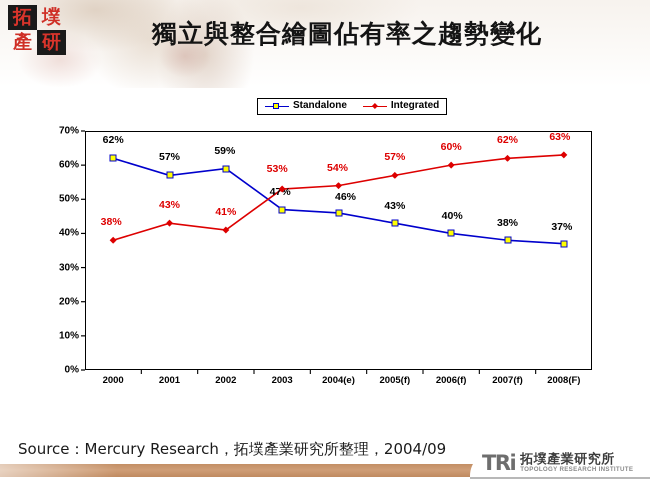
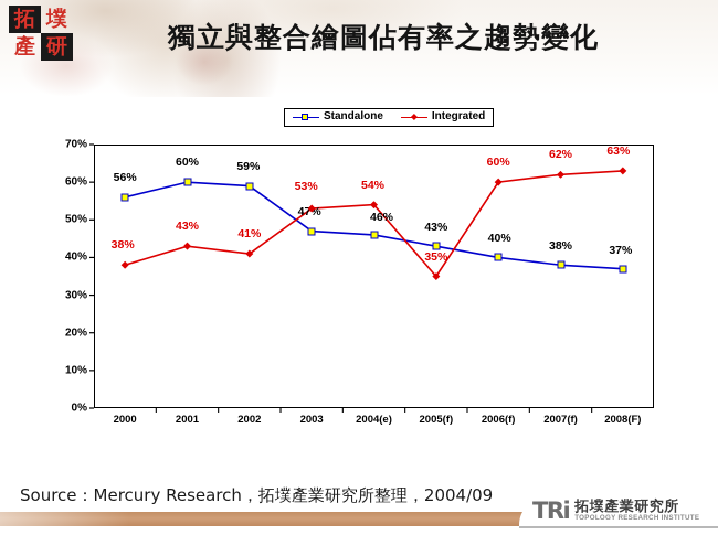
Standalone/2000: 62% -> 56%
Standalone/2001: 57% -> 60%
Integrated/2005(f): 57% -> 35%
